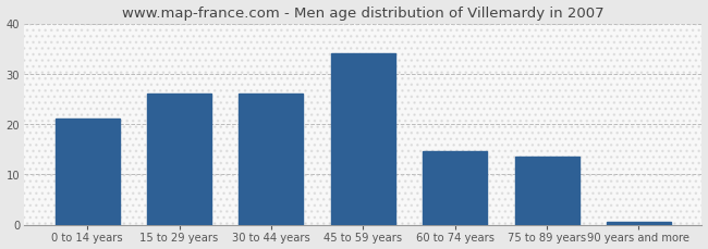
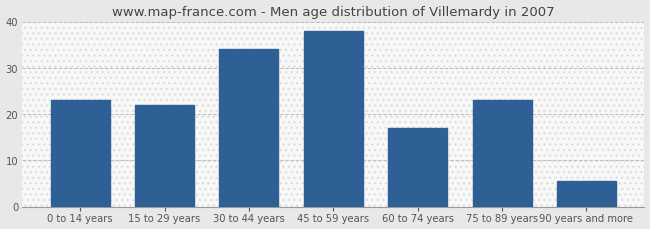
0 to 14 years: 21.0 -> 23.0
15 to 29 years: 26.0 -> 22.0
30 to 44 years: 26.0 -> 34.0
45 to 59 years: 34.0 -> 38.0
60 to 74 years: 14.5 -> 17.0
75 to 89 years: 13.5 -> 23.0
90 years and more: 0.5 -> 5.5
